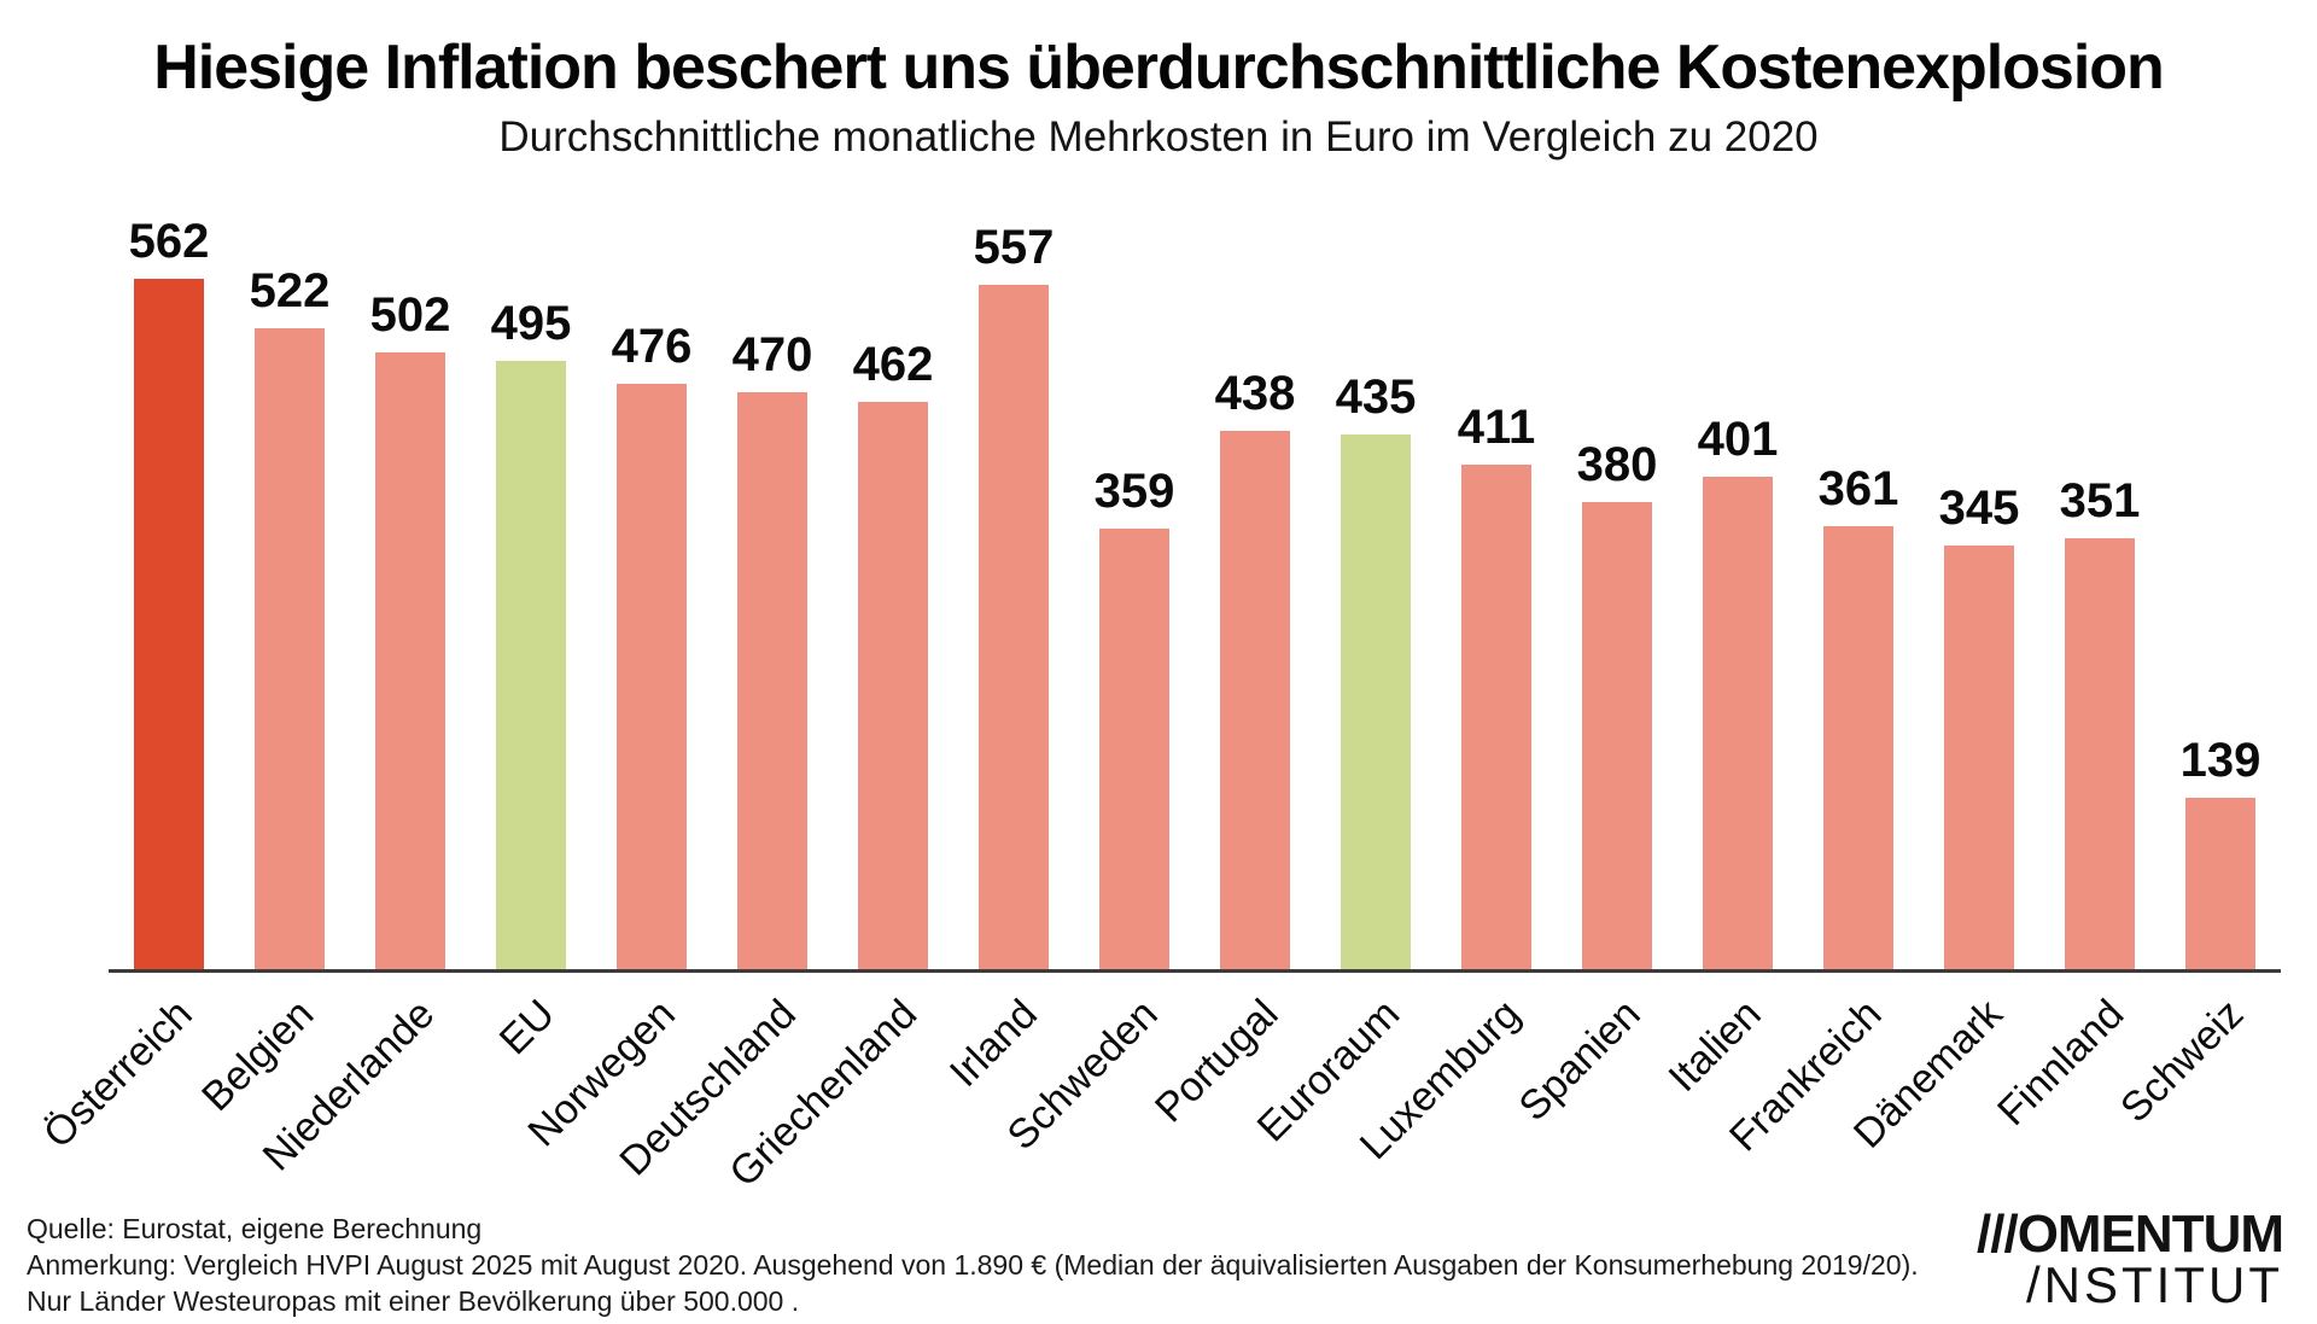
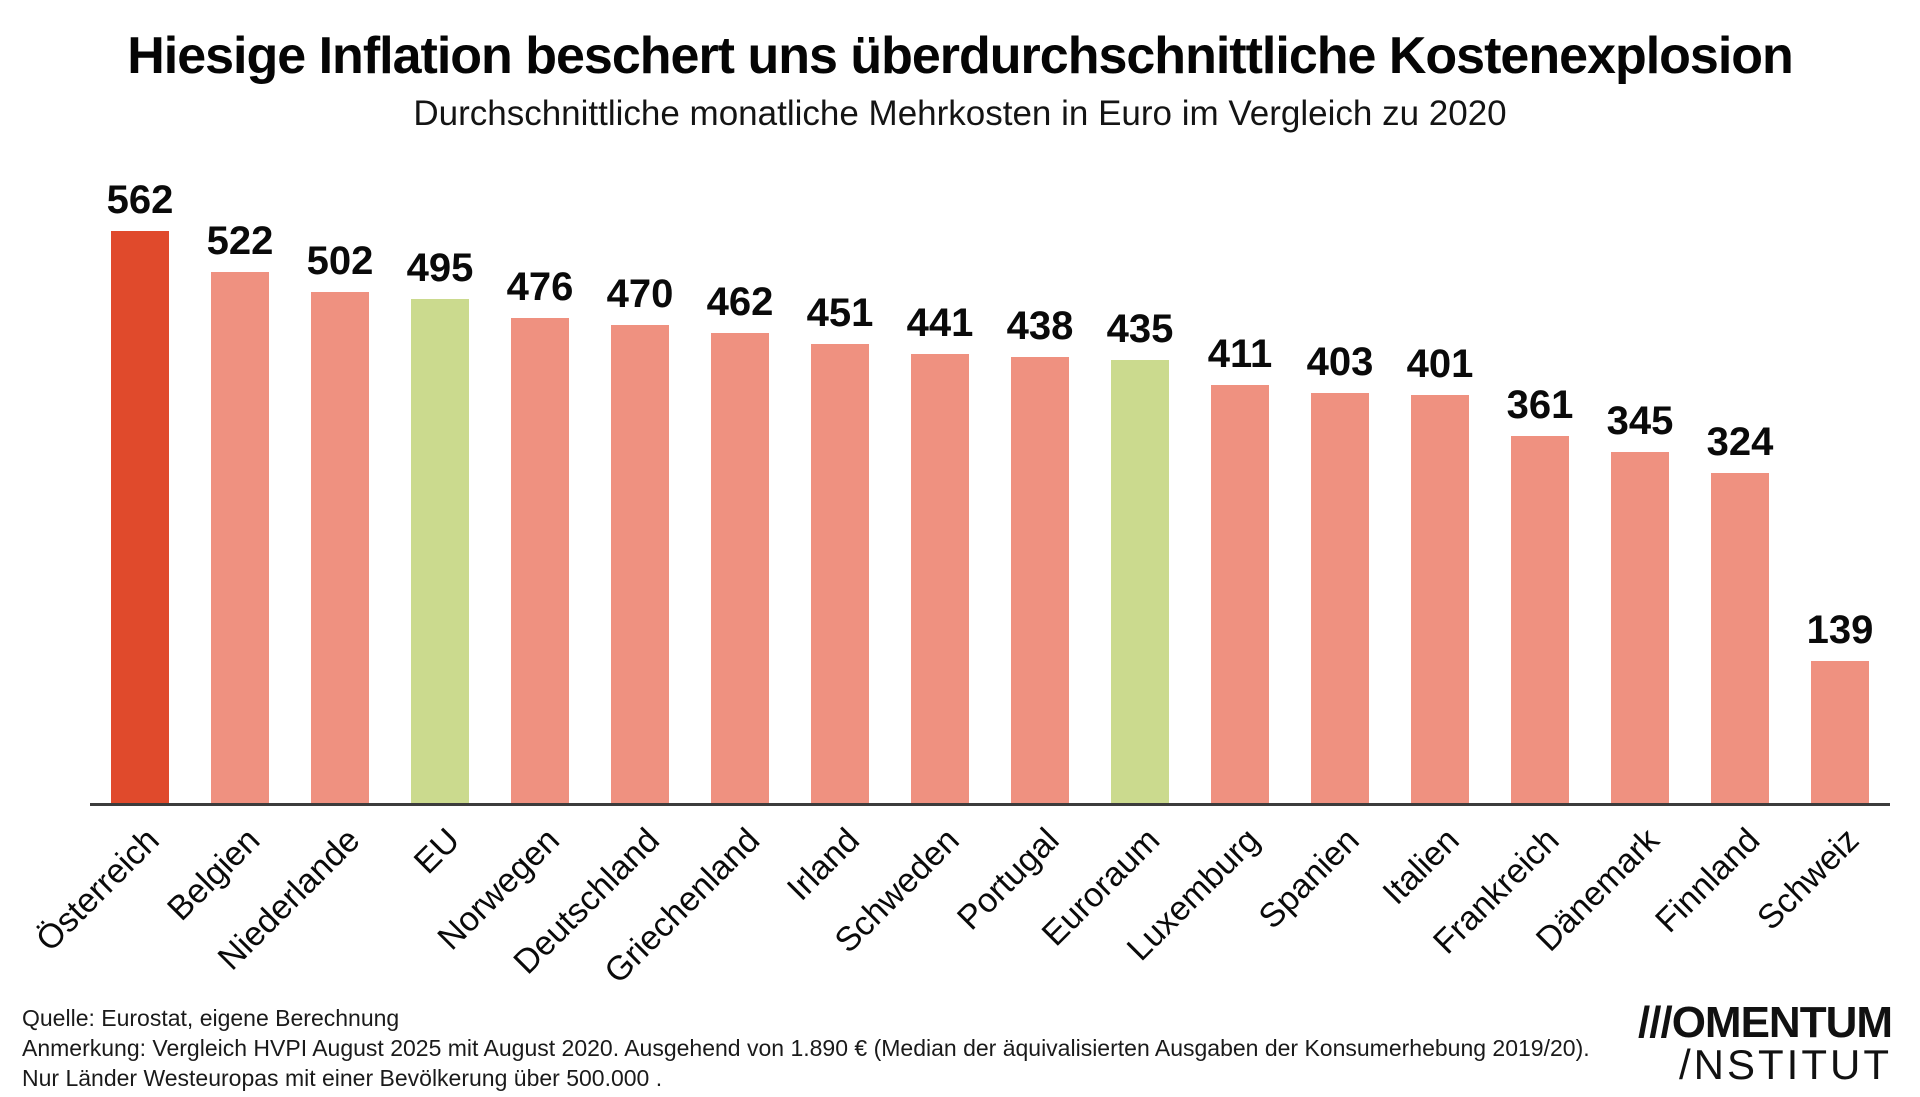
Irland: 557 -> 451
Schweden: 359 -> 441
Spanien: 380 -> 403
Finnland: 351 -> 324
